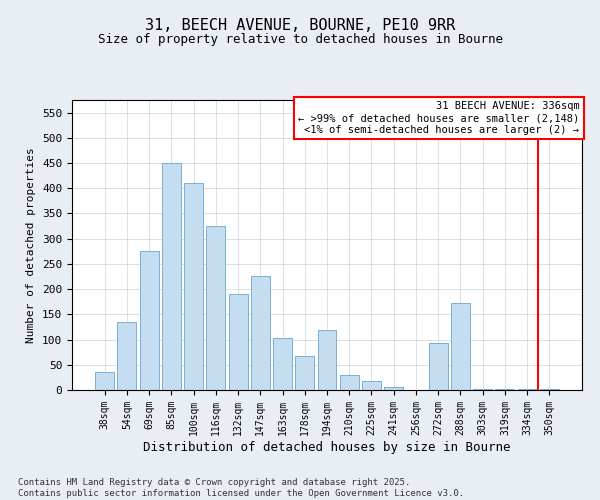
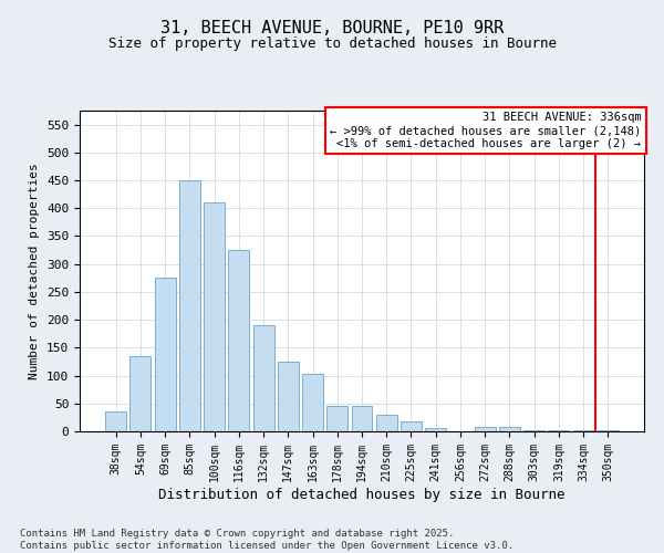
147sqm: 226 -> 125
178sqm: 68 -> 45
194sqm: 118 -> 45
272sqm: 94 -> 7
288sqm: 172 -> 7
